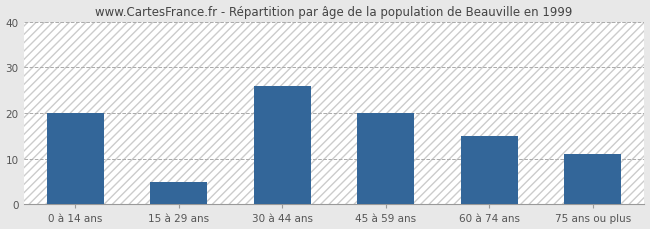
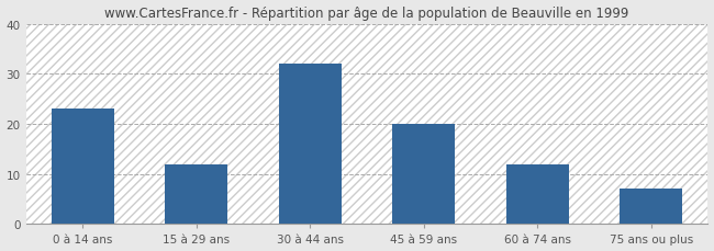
0 à 14 ans: 20 -> 23
15 à 29 ans: 5 -> 12
30 à 44 ans: 26 -> 32
60 à 74 ans: 15 -> 12
75 ans ou plus: 11 -> 7
